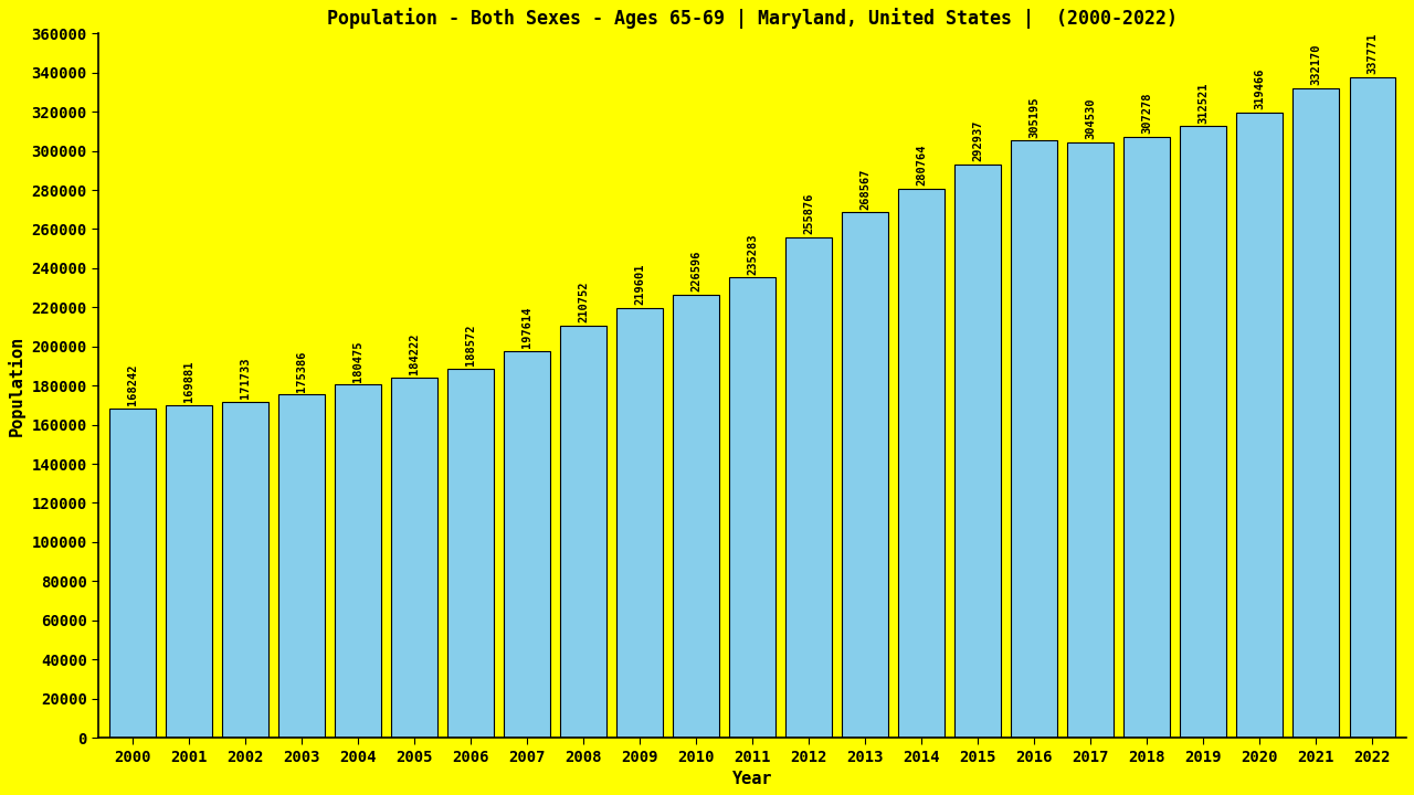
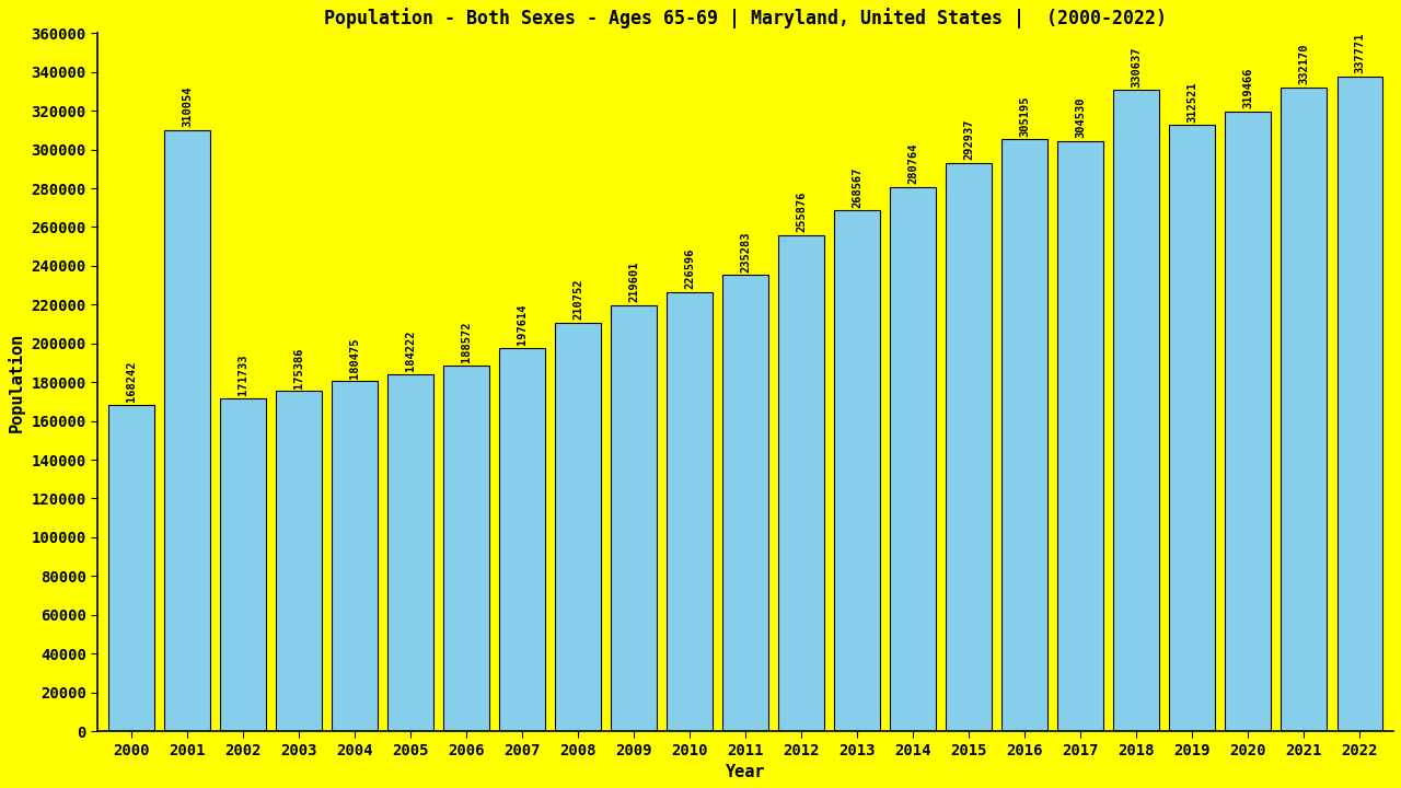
2001: 169881 -> 310054
2018: 307278 -> 330637
